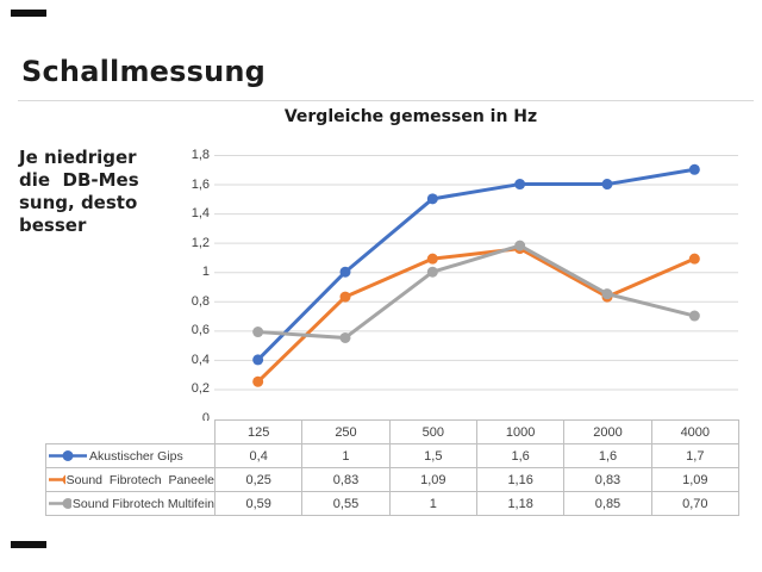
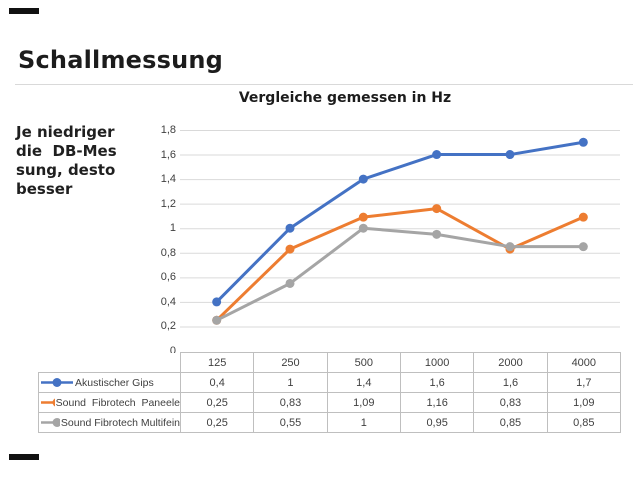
Sound Fibrotech Multifein/125: 0,59 -> 0,25
Akustischer Gips/500: 1,5 -> 1,4
Sound Fibrotech Multifein/1000: 1,18 -> 0,95
Sound Fibrotech Multifein/4000: 0,70 -> 0,85
